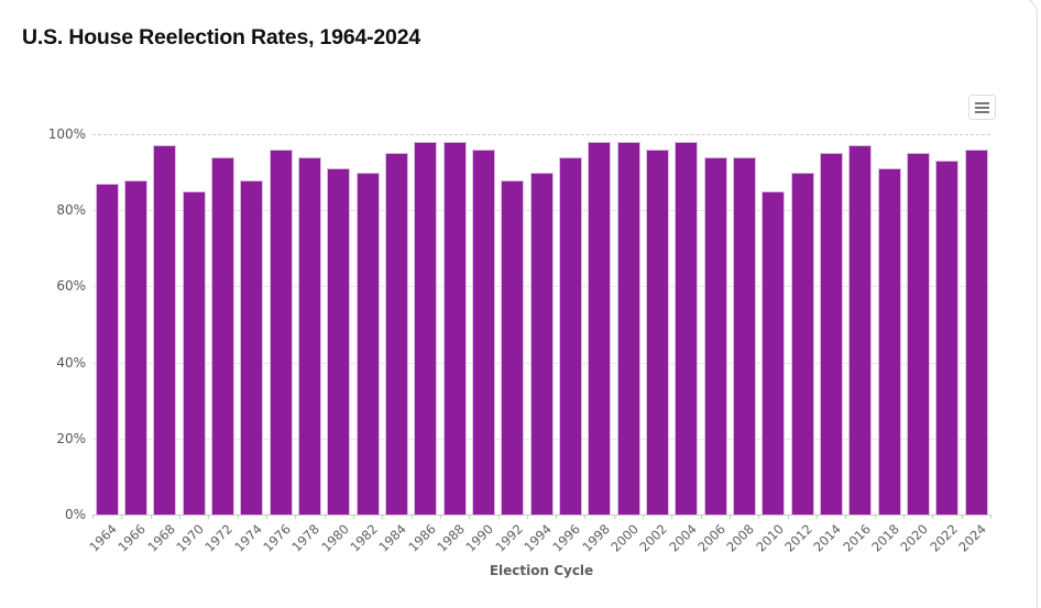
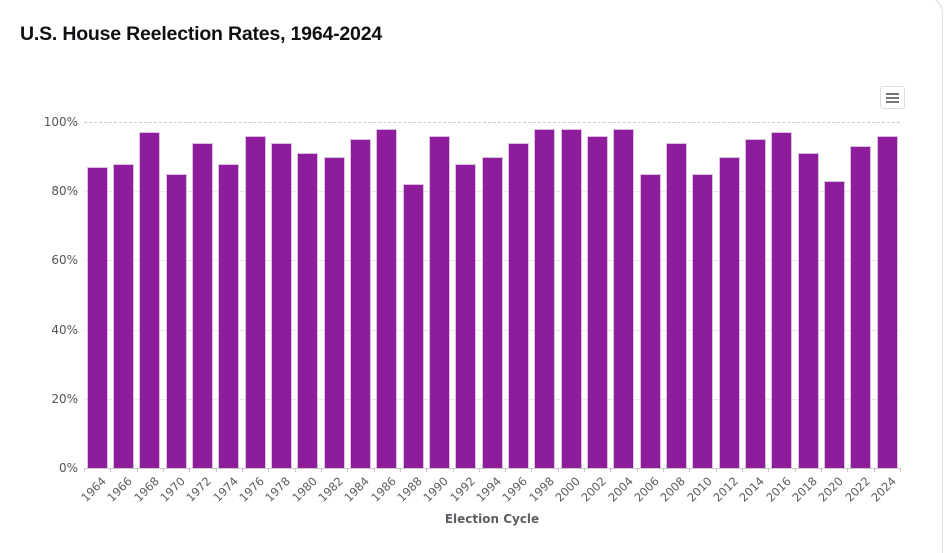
1988: 98% -> 82%
2006: 94% -> 85%
2020: 95% -> 83%
